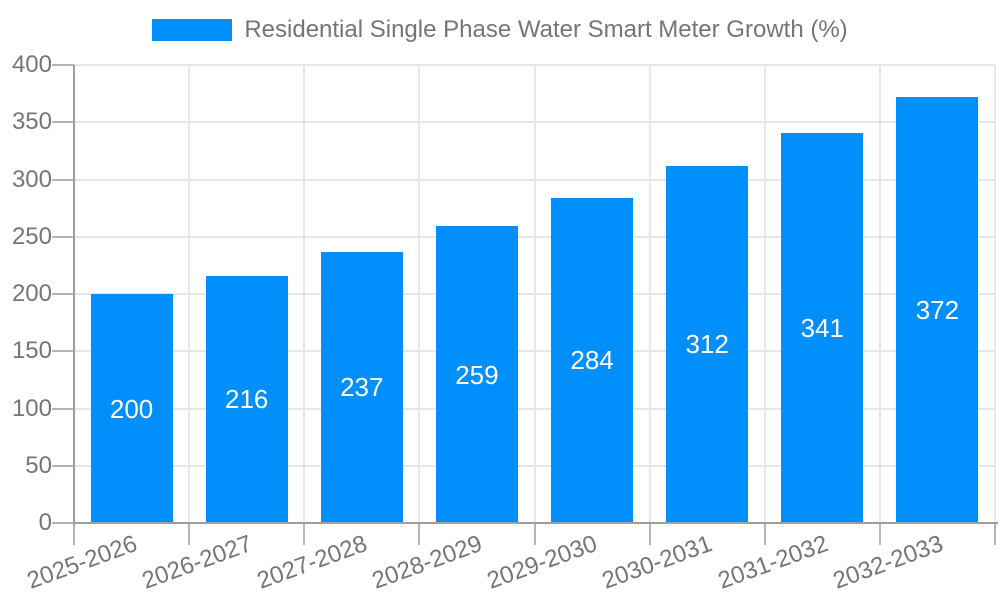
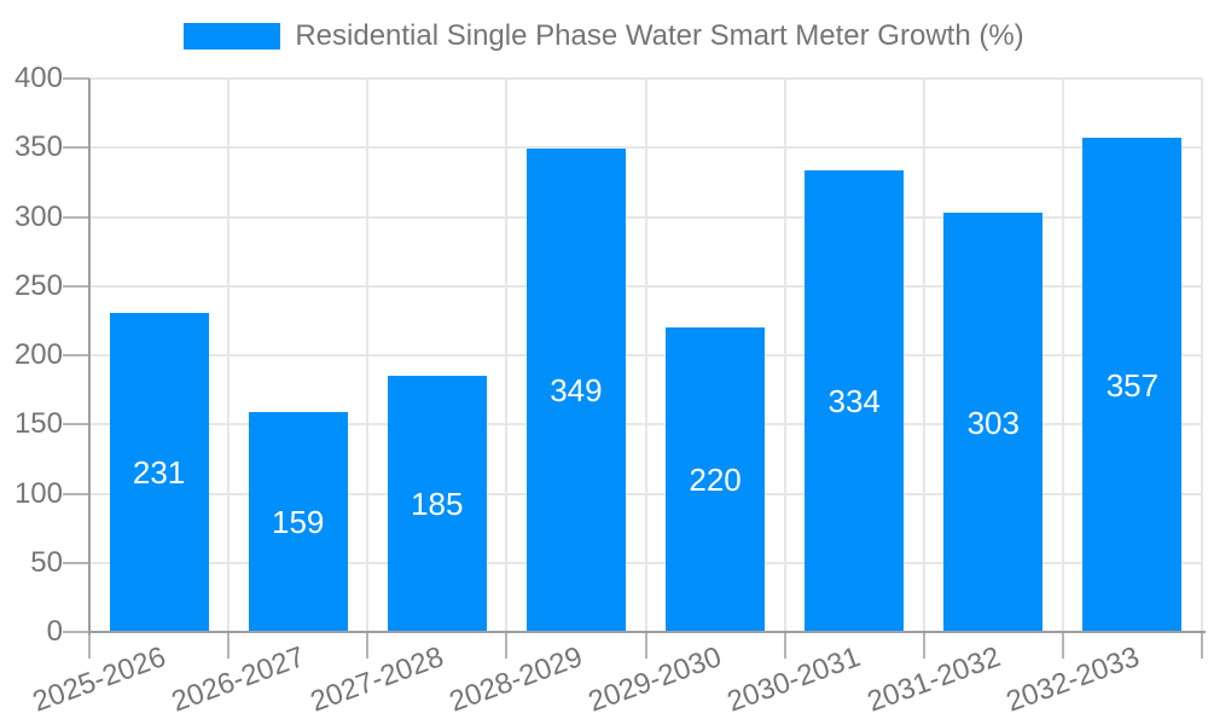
2025-2026: 200 -> 231
2026-2027: 216 -> 159
2027-2028: 237 -> 185
2028-2029: 259 -> 349
2029-2030: 284 -> 220
2030-2031: 312 -> 334
2031-2032: 341 -> 303
2032-2033: 372 -> 357
